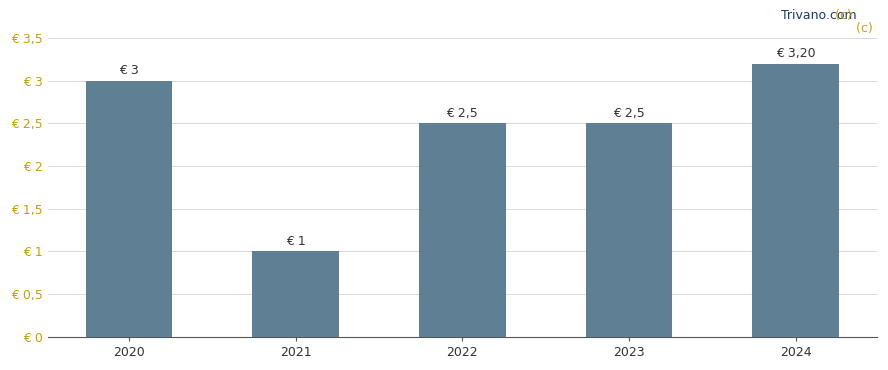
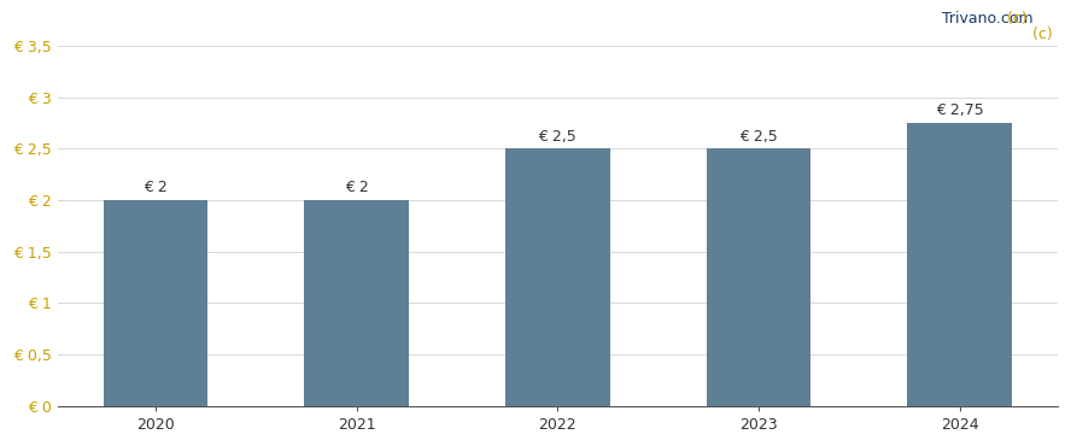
2020: 3 -> 2
2021: 1 -> 2
2024: 3,20 -> 2,75
